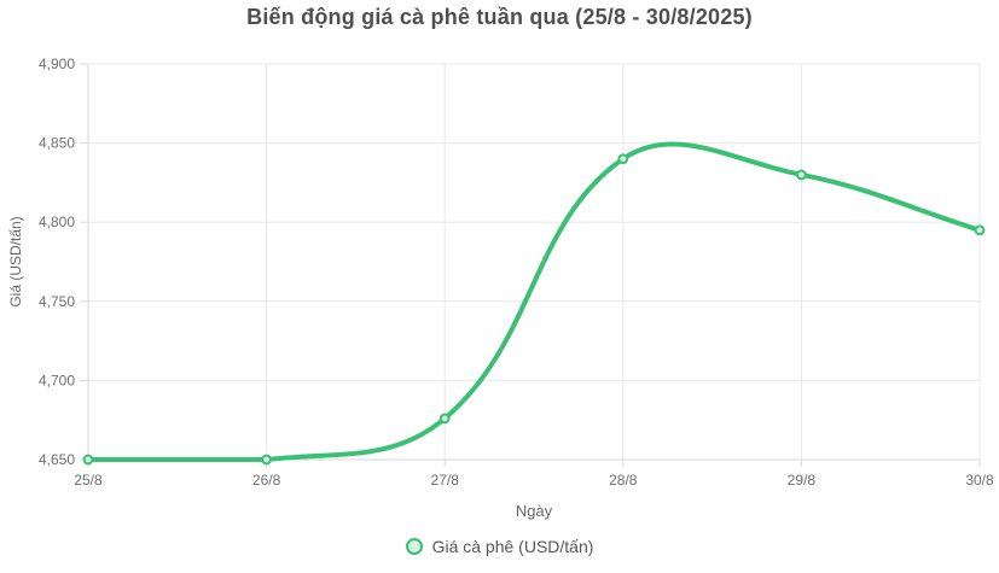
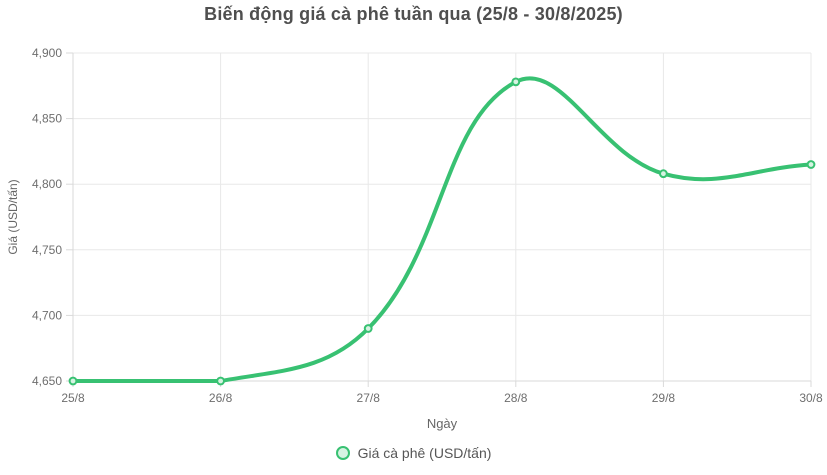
27/8: 4676 -> 4690
28/8: 4840 -> 4878
29/8: 4830 -> 4808
30/8: 4795 -> 4815
